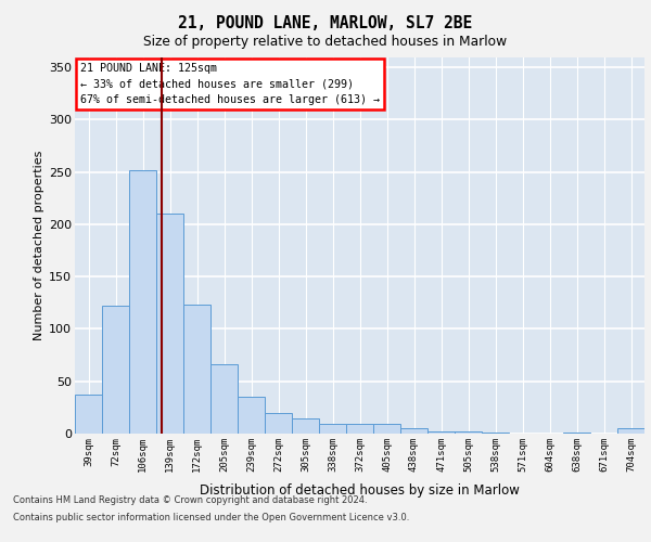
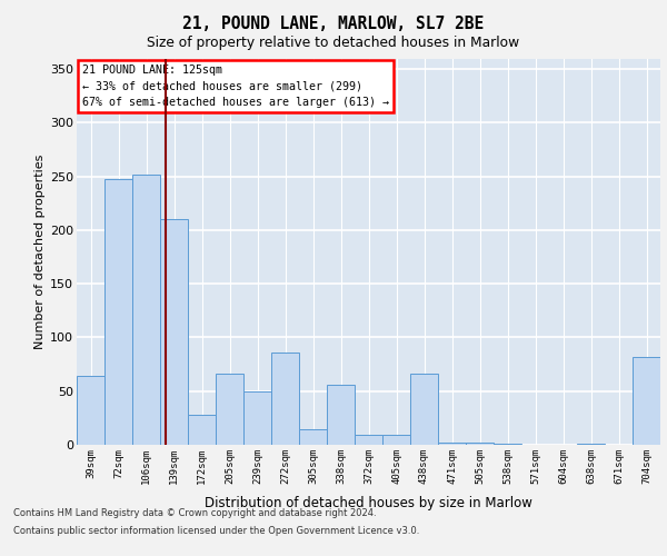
39sqm: 37 -> 64
72sqm: 122 -> 248
172sqm: 123 -> 28
239sqm: 35 -> 50
272sqm: 20 -> 86
338sqm: 9 -> 56
438sqm: 5 -> 66
704sqm: 5 -> 82
